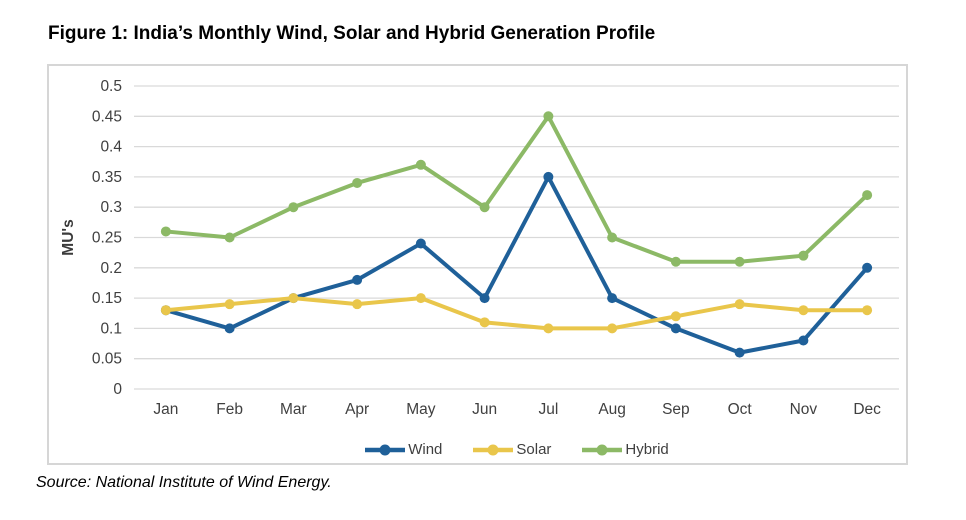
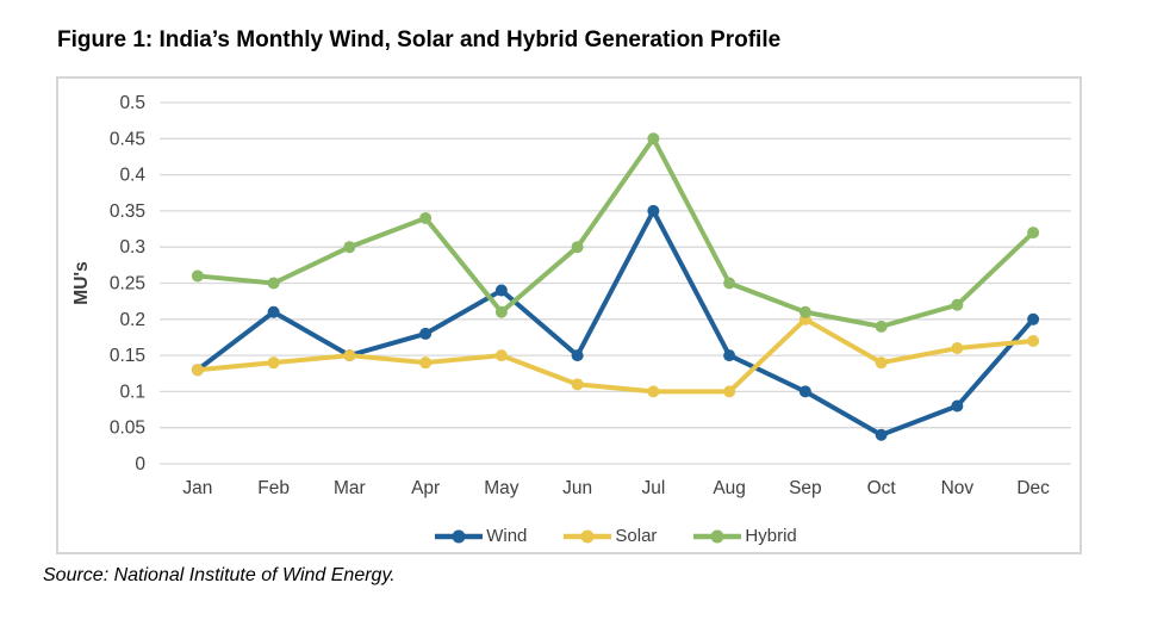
Wind/Feb: 0.10 -> 0.21
Hybrid/May: 0.37 -> 0.21
Solar/Sep: 0.12 -> 0.20
Wind/Oct: 0.06 -> 0.04
Hybrid/Oct: 0.21 -> 0.19
Solar/Nov: 0.13 -> 0.16
Solar/Dec: 0.13 -> 0.17
